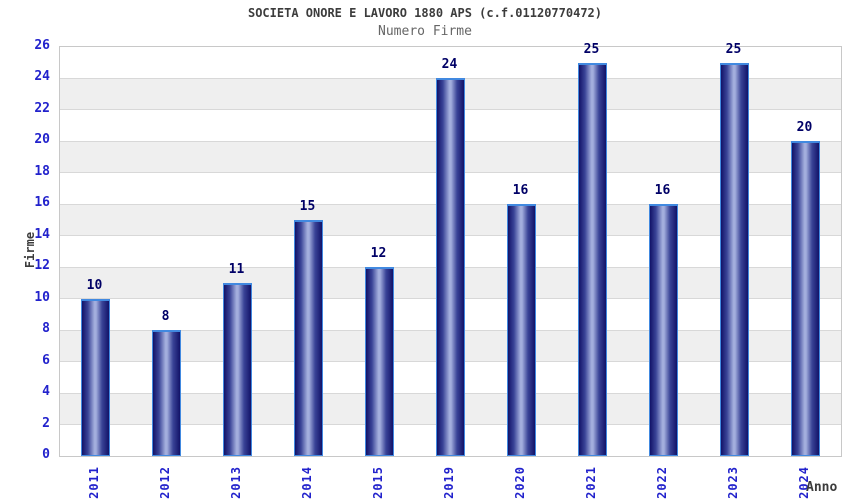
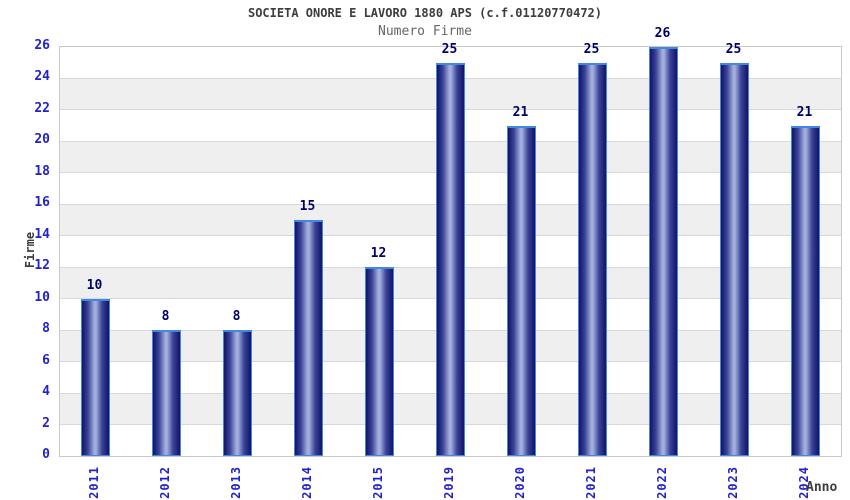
2013: 11 -> 8
2019: 24 -> 25
2020: 16 -> 21
2022: 16 -> 26
2024: 20 -> 21
